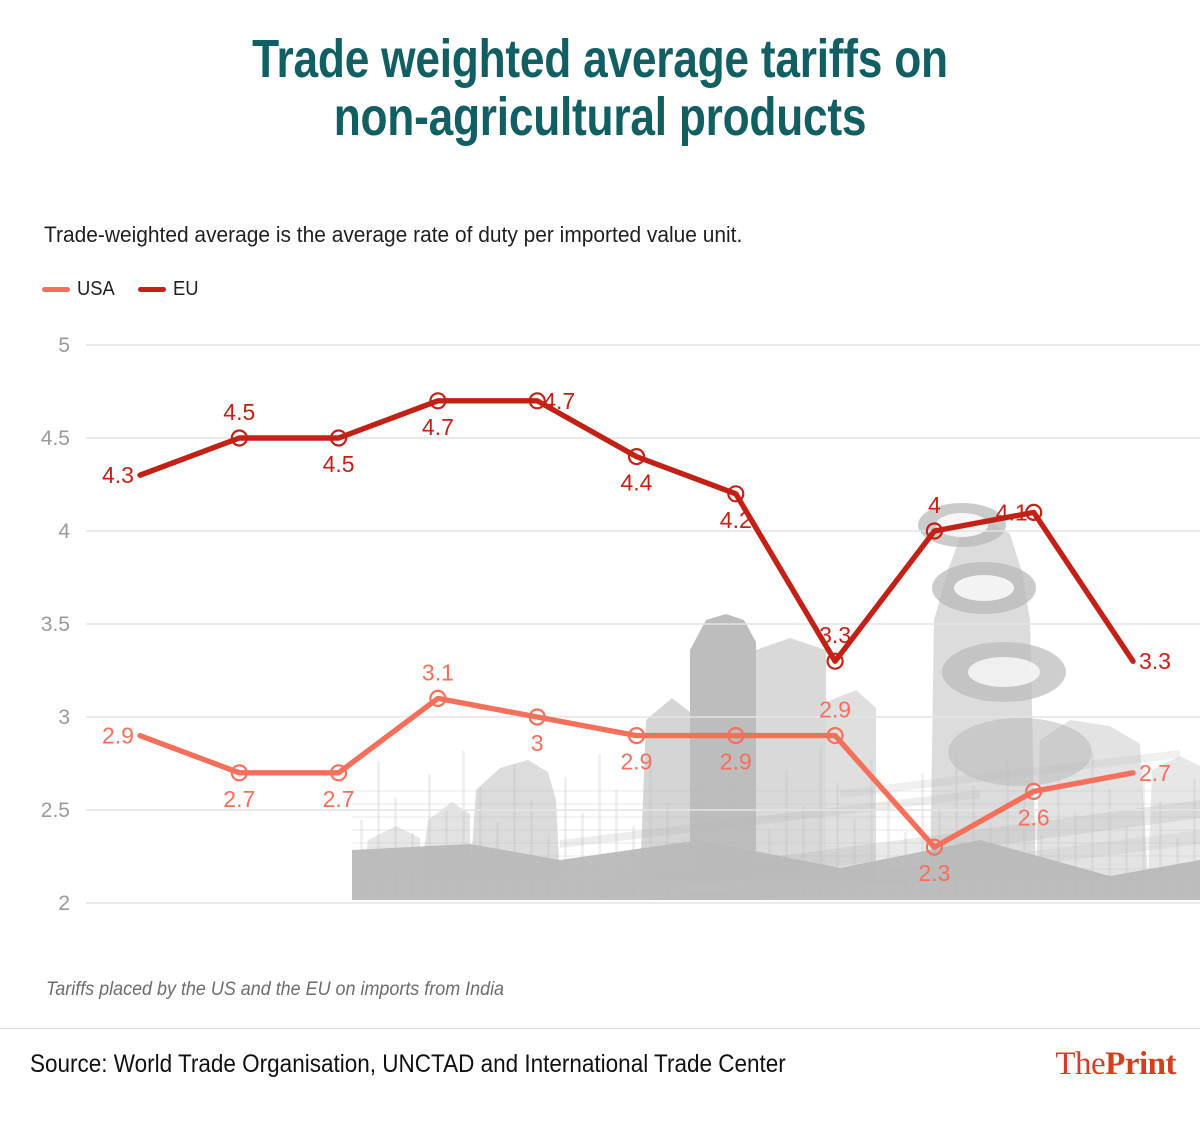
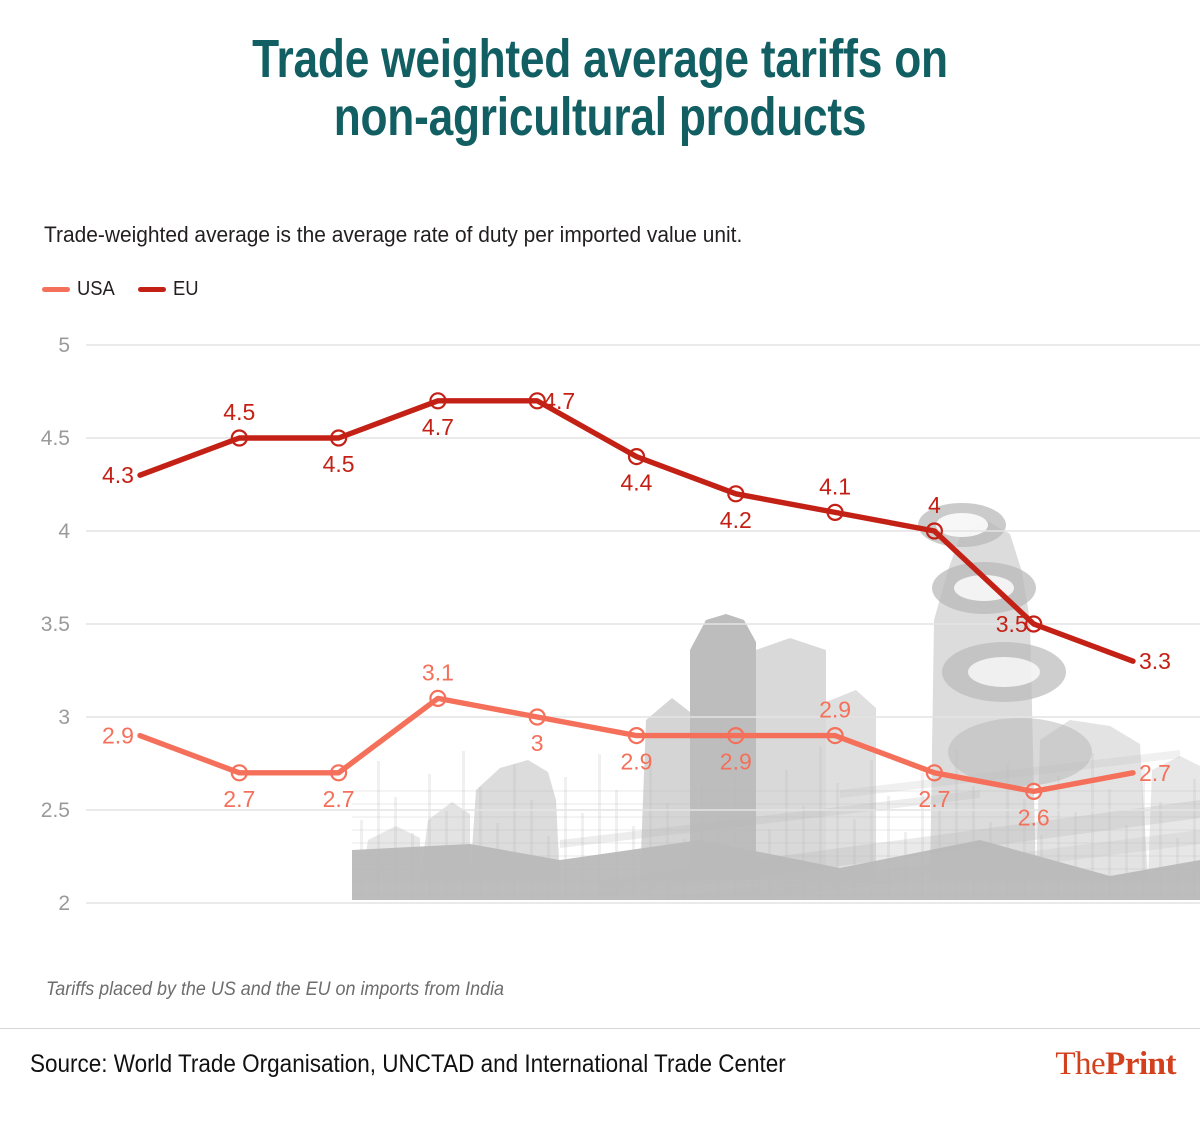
EU/2019: 3.3 -> 4.1
USA/2020: 2.3 -> 2.7
EU/2021: 4.1 -> 3.5
